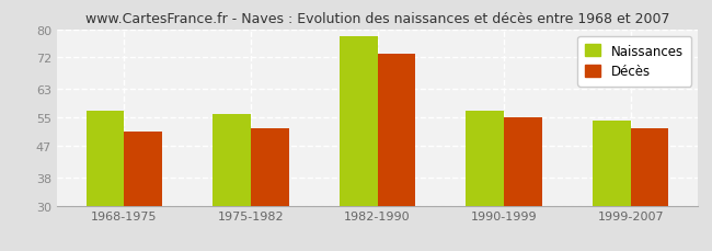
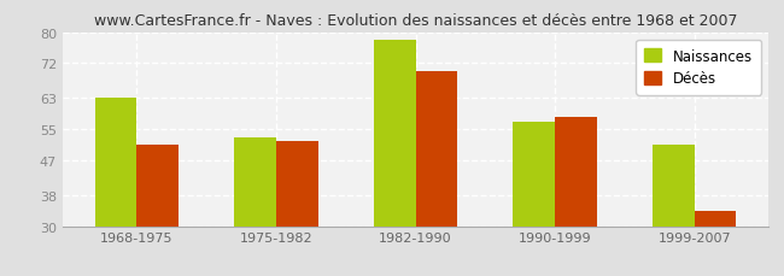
Naissances/1968-1975: 57 -> 63
Naissances/1975-1982: 56 -> 53
Décès/1982-1990: 73 -> 70
Décès/1990-1999: 55 -> 58
Naissances/1999-2007: 54 -> 51
Décès/1999-2007: 52 -> 34
